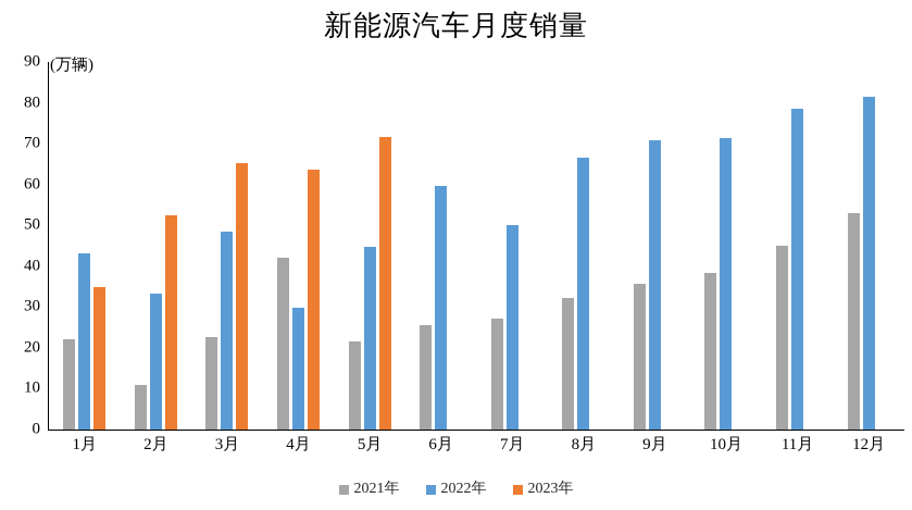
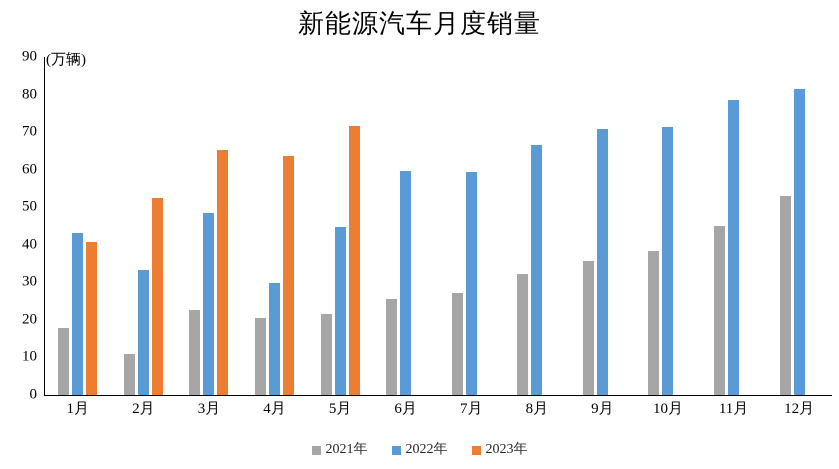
2021年/1月: 22 -> 18
2023年/1月: 35 -> 41
2021年/4月: 42 -> 21
2022年/7月: 50 -> 59
